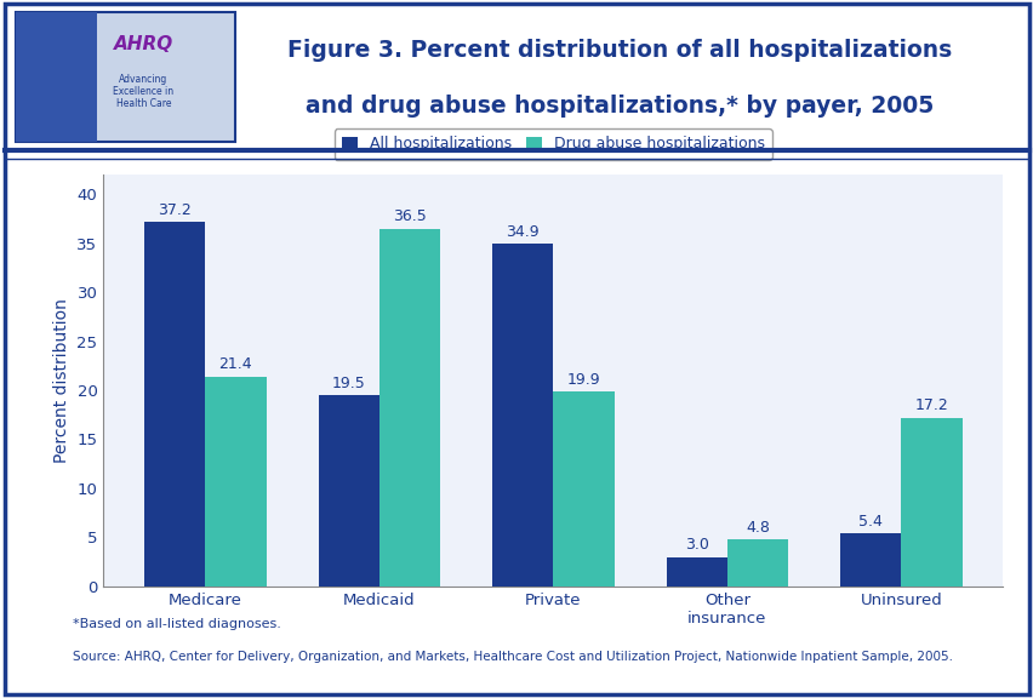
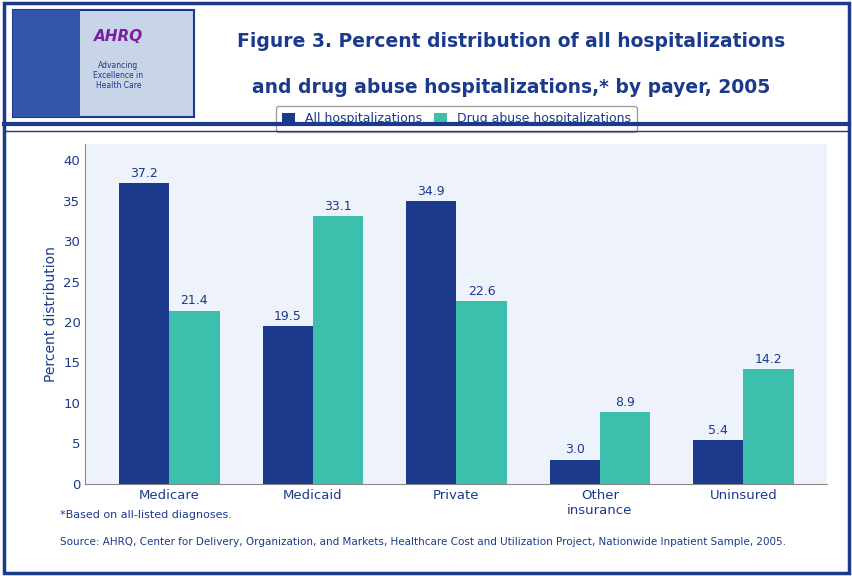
Drug abuse hospitalizations/Medicaid: 36.5 -> 33.1
Drug abuse hospitalizations/Private: 19.9 -> 22.6
Drug abuse hospitalizations/Other insurance: 4.8 -> 8.9
Drug abuse hospitalizations/Uninsured: 17.2 -> 14.2
